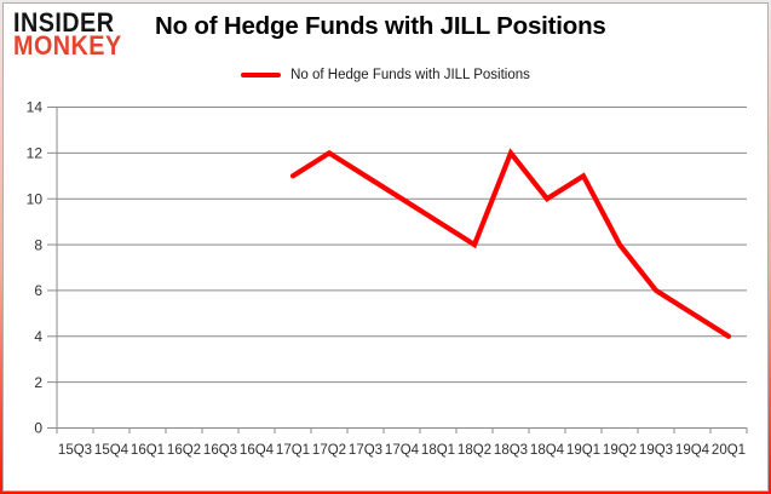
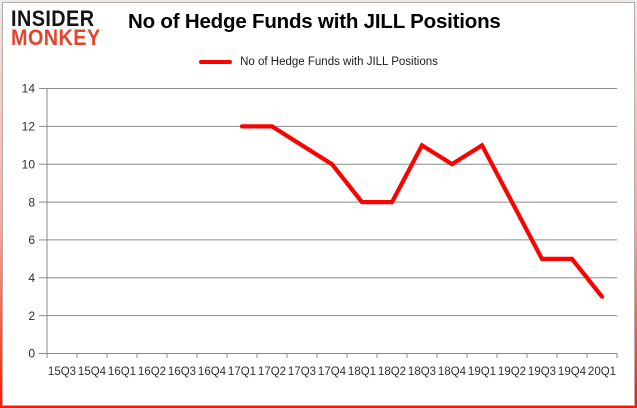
17Q1: 11 -> 12
18Q1: 9 -> 8
18Q3: 12 -> 11
19Q3: 6 -> 5
20Q1: 4 -> 3
